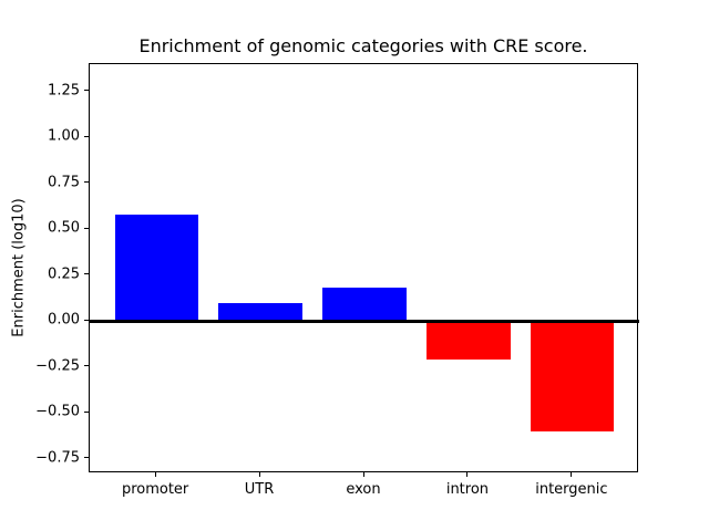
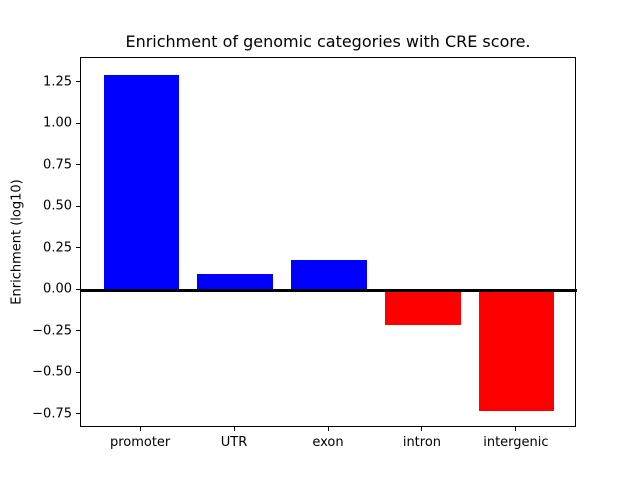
promoter: 0.58 -> 1.30
intergenic: -0.60 -> -0.73
